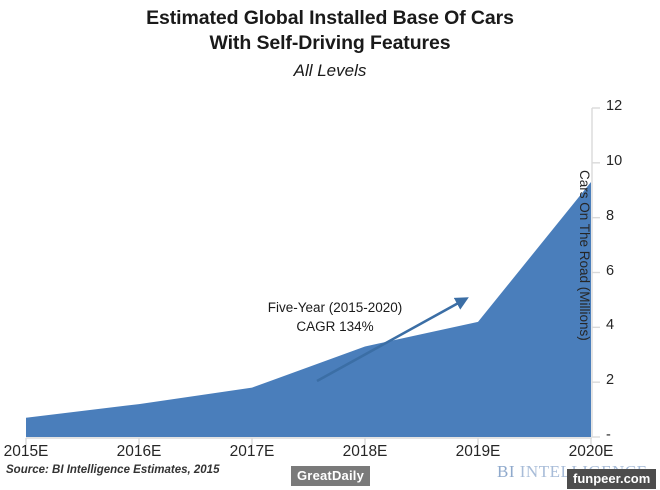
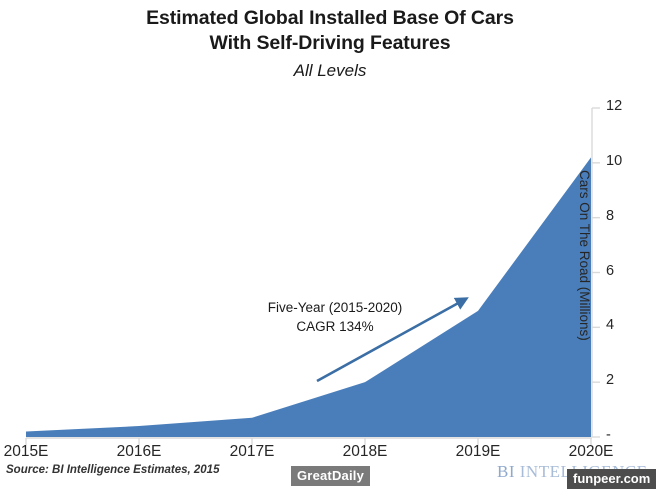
2015E: 0.7 -> 0.2
2016E: 1.2 -> 0.4
2017E: 1.8 -> 0.7
2018E: 3.3 -> 2.0
2019E: 4.2 -> 4.6
2020E: 9.3 -> 10.2
